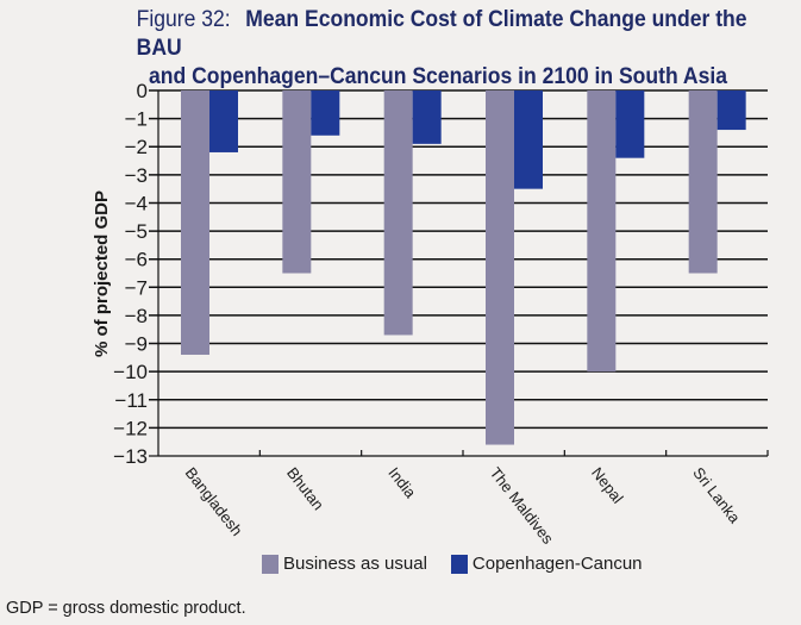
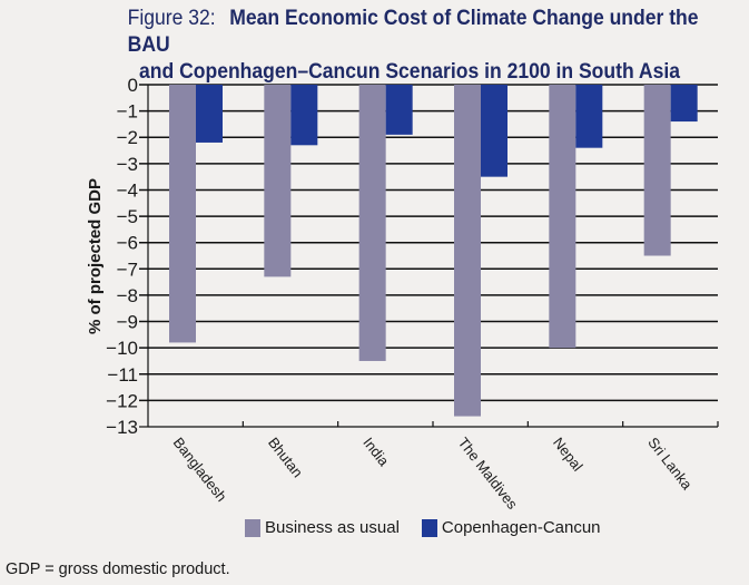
Business as usual/Bangladesh: -9.4 -> -9.8
Business as usual/Bhutan: -6.5 -> -7.3
Copenhagen-Cancun/Bhutan: -1.6 -> -2.3
Business as usual/India: -8.7 -> -10.5
